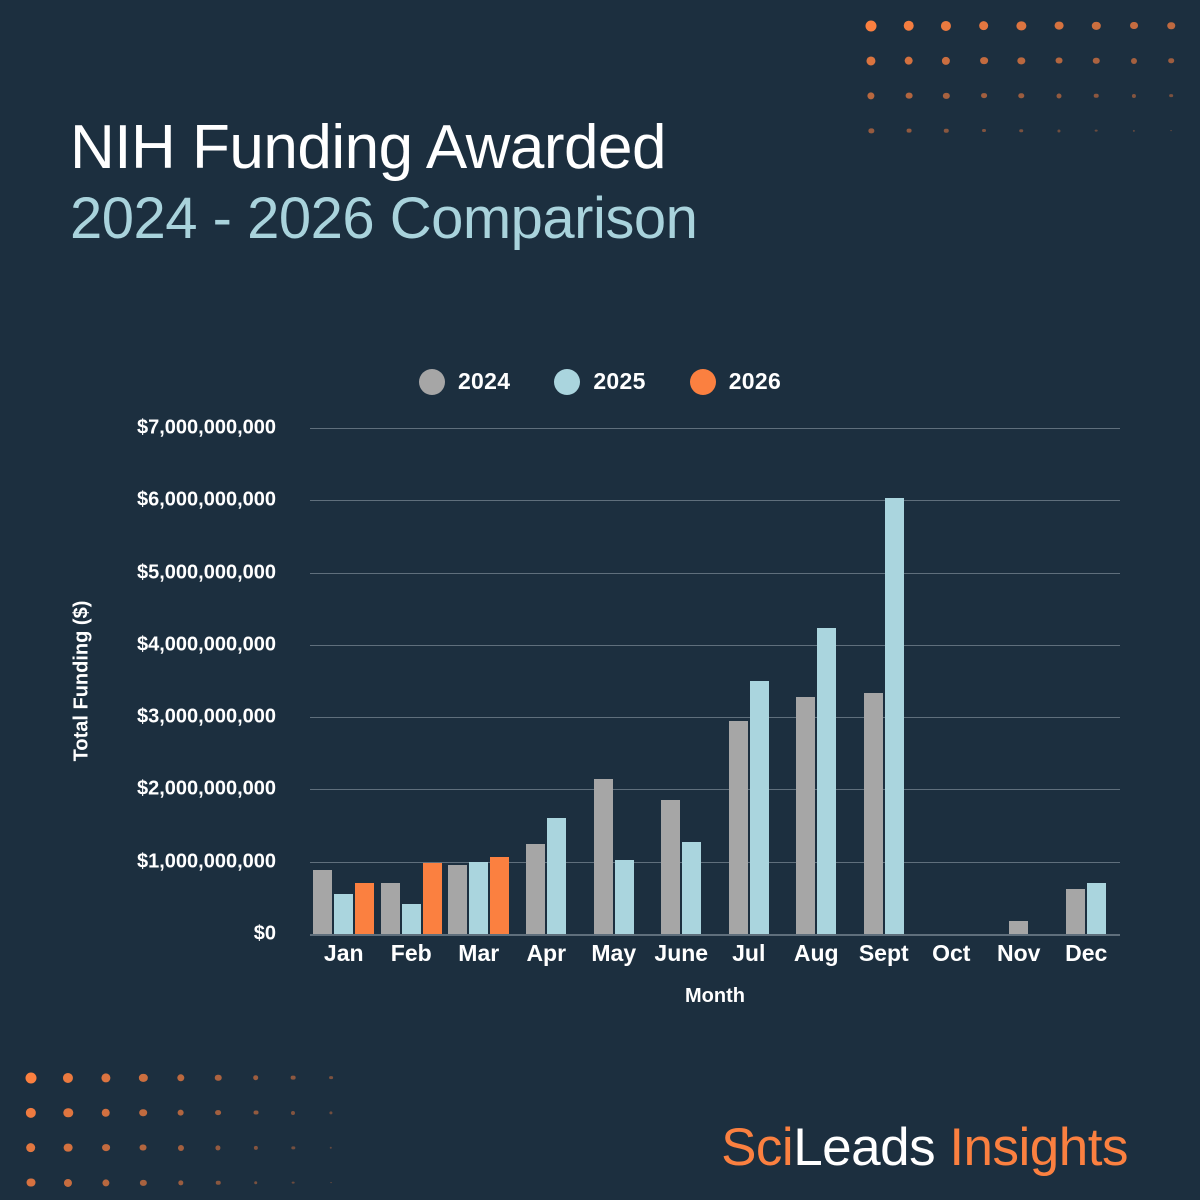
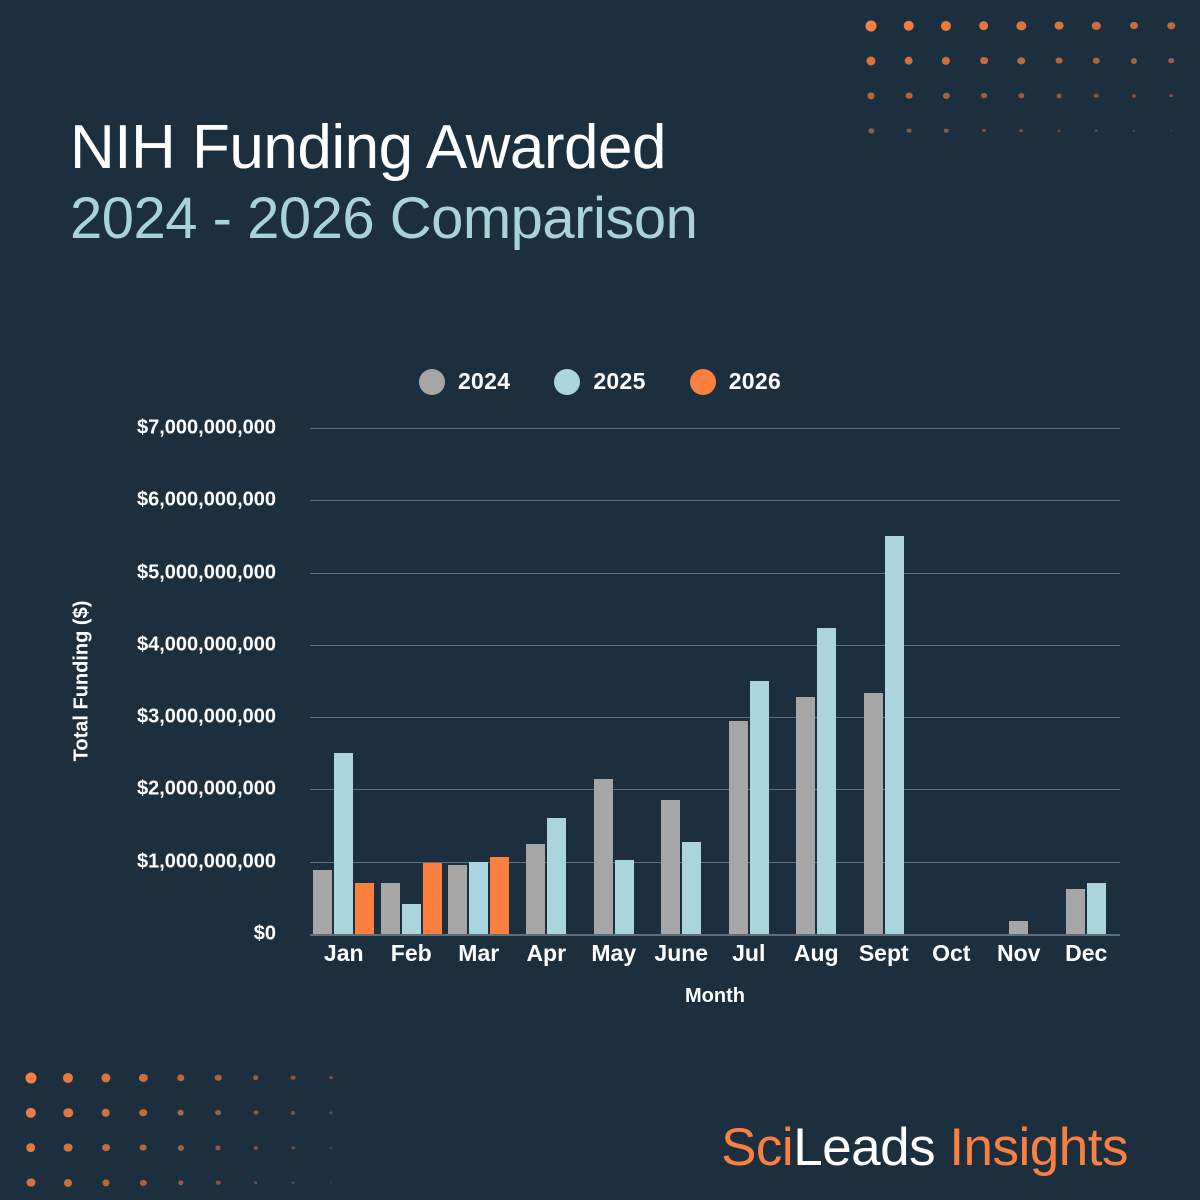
2025/Jan: $600000000 -> $2500000000
2025/Sept: $6000000000 -> $5500000000
